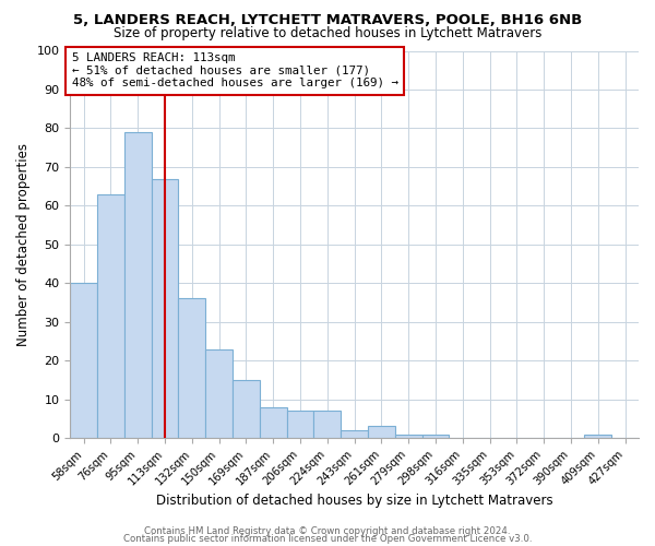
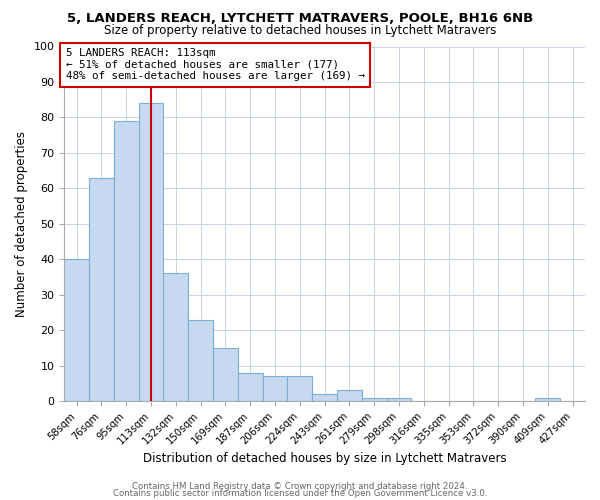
113sqm: 67 -> 84
